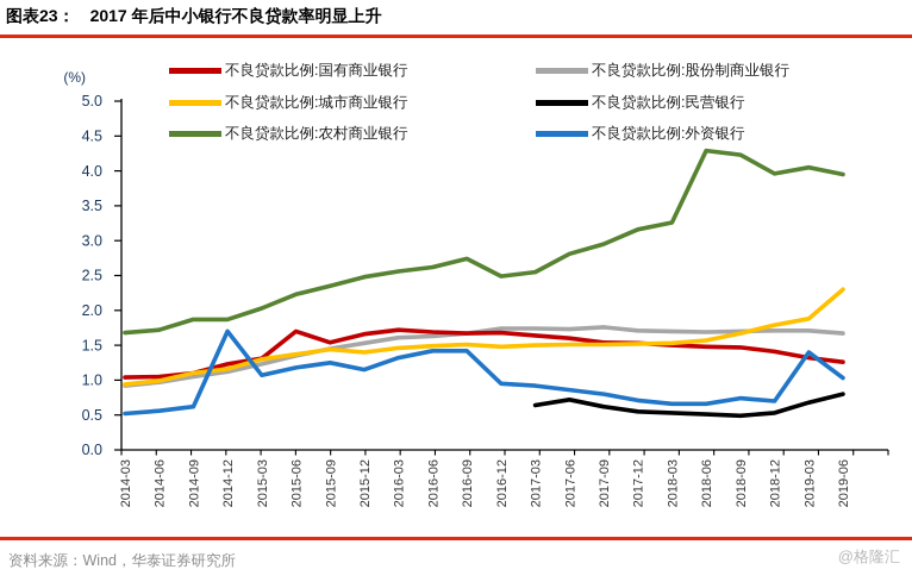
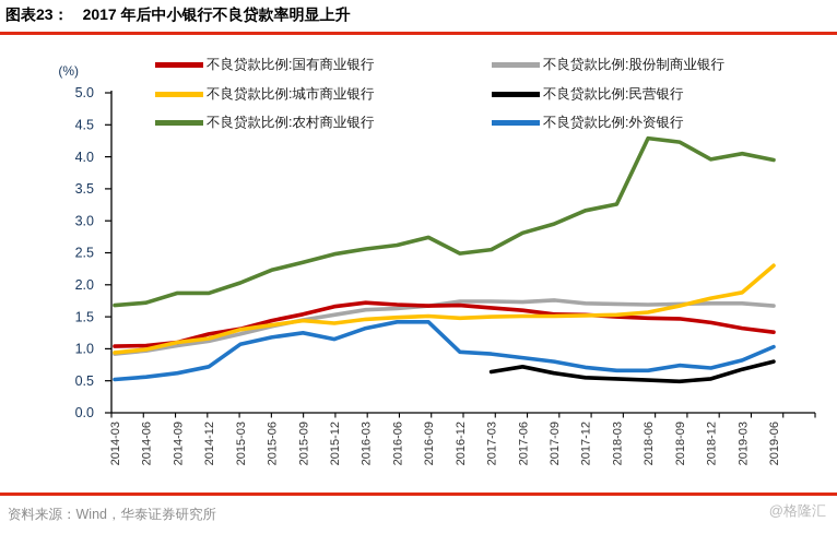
不良贷款比例:外资银行/2014-12: 1.7 -> 0.7
不良贷款比例:国有商业银行/2015-06: 1.7 -> 1.4
不良贷款比例:外资银行/2019-03: 1.4 -> 0.8
